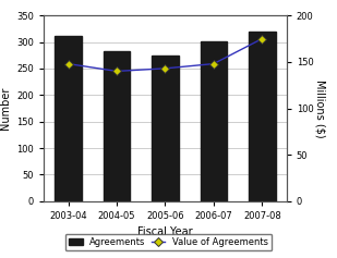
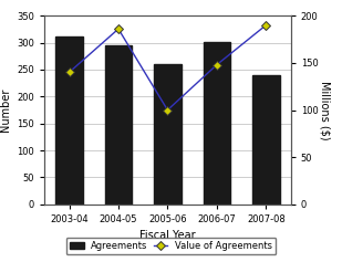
Value of Agreements/2003-04: 148 -> 140
Agreements/2004-05: 282 -> 295
Value of Agreements/2004-05: 140 -> 186
Agreements/2005-06: 275 -> 260
Value of Agreements/2005-06: 143 -> 100
Agreements/2007-08: 320 -> 240
Value of Agreements/2007-08: 175 -> 190
